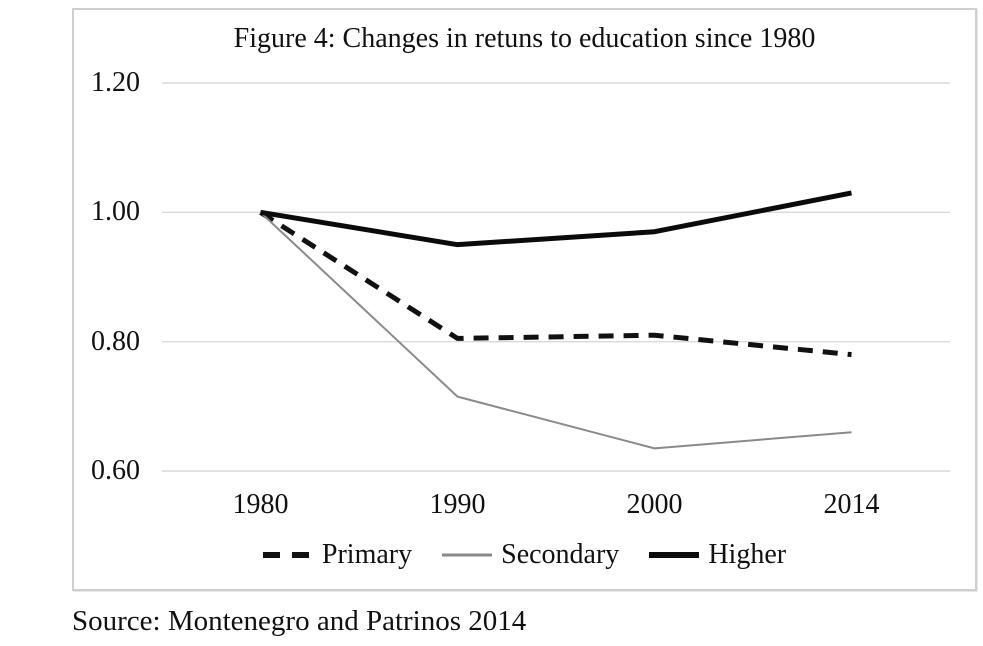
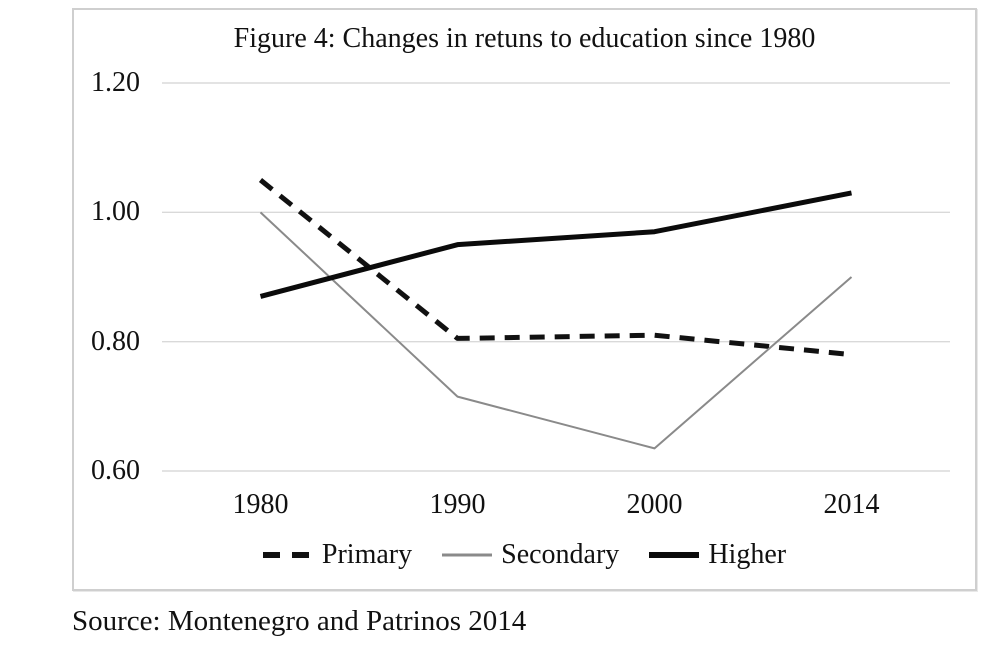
Primary/1980: 1.00 -> 1.05
Higher/1980: 1.00 -> 0.87
Secondary/2014: 0.66 -> 0.90
